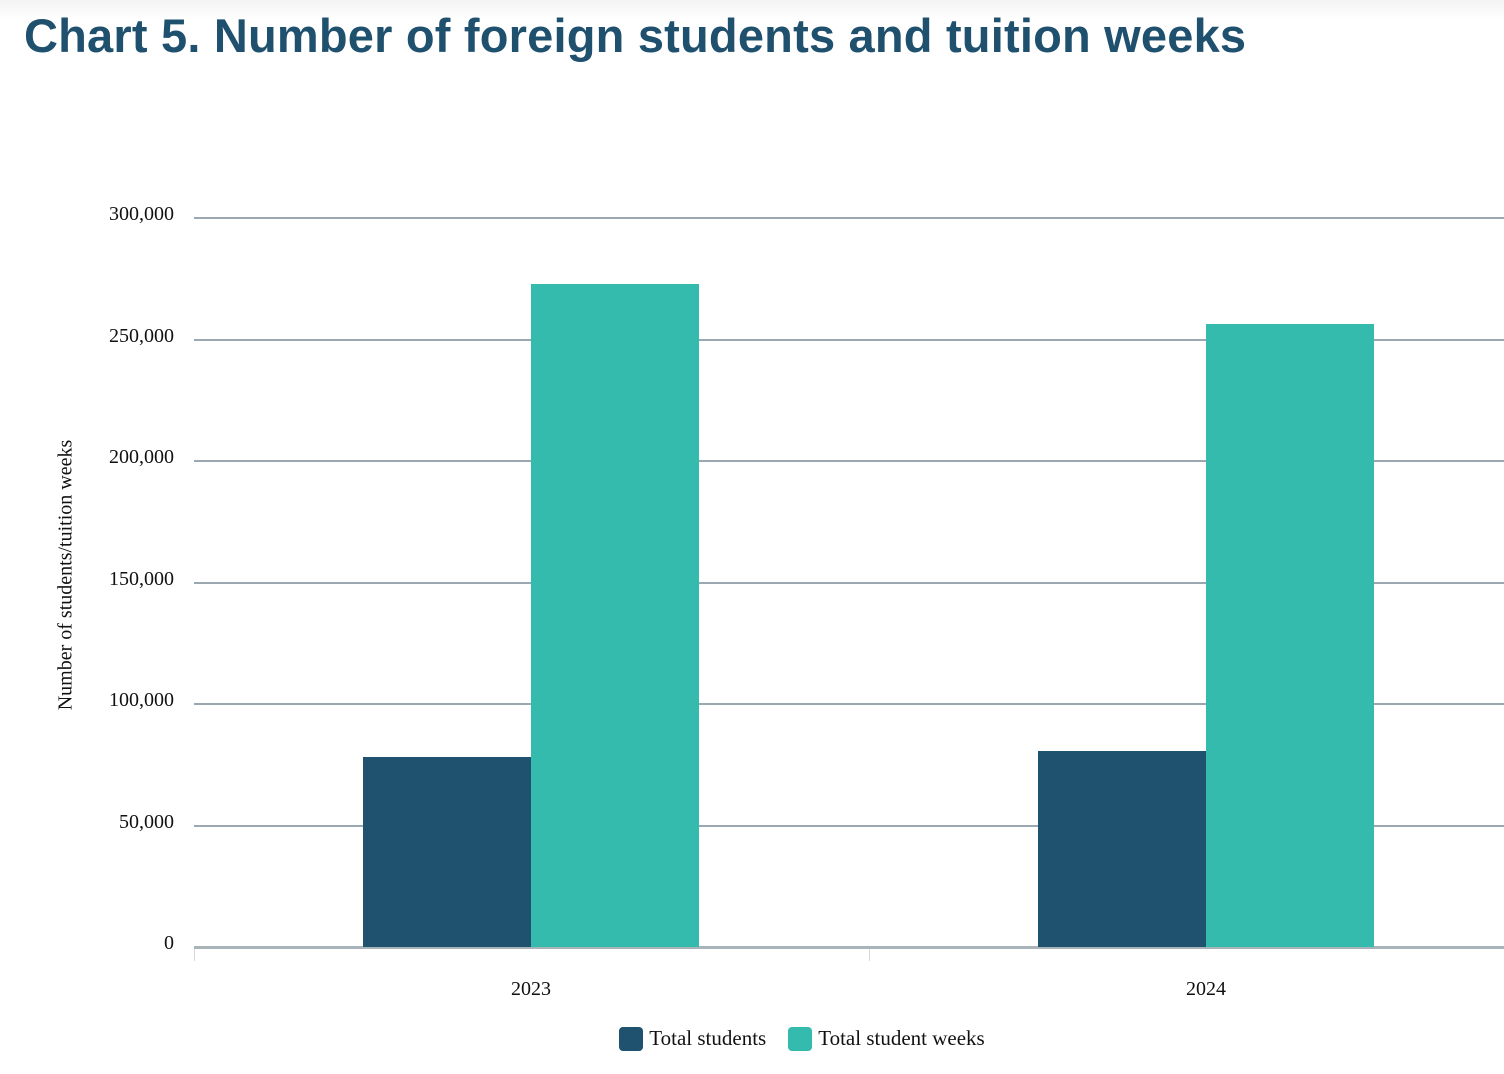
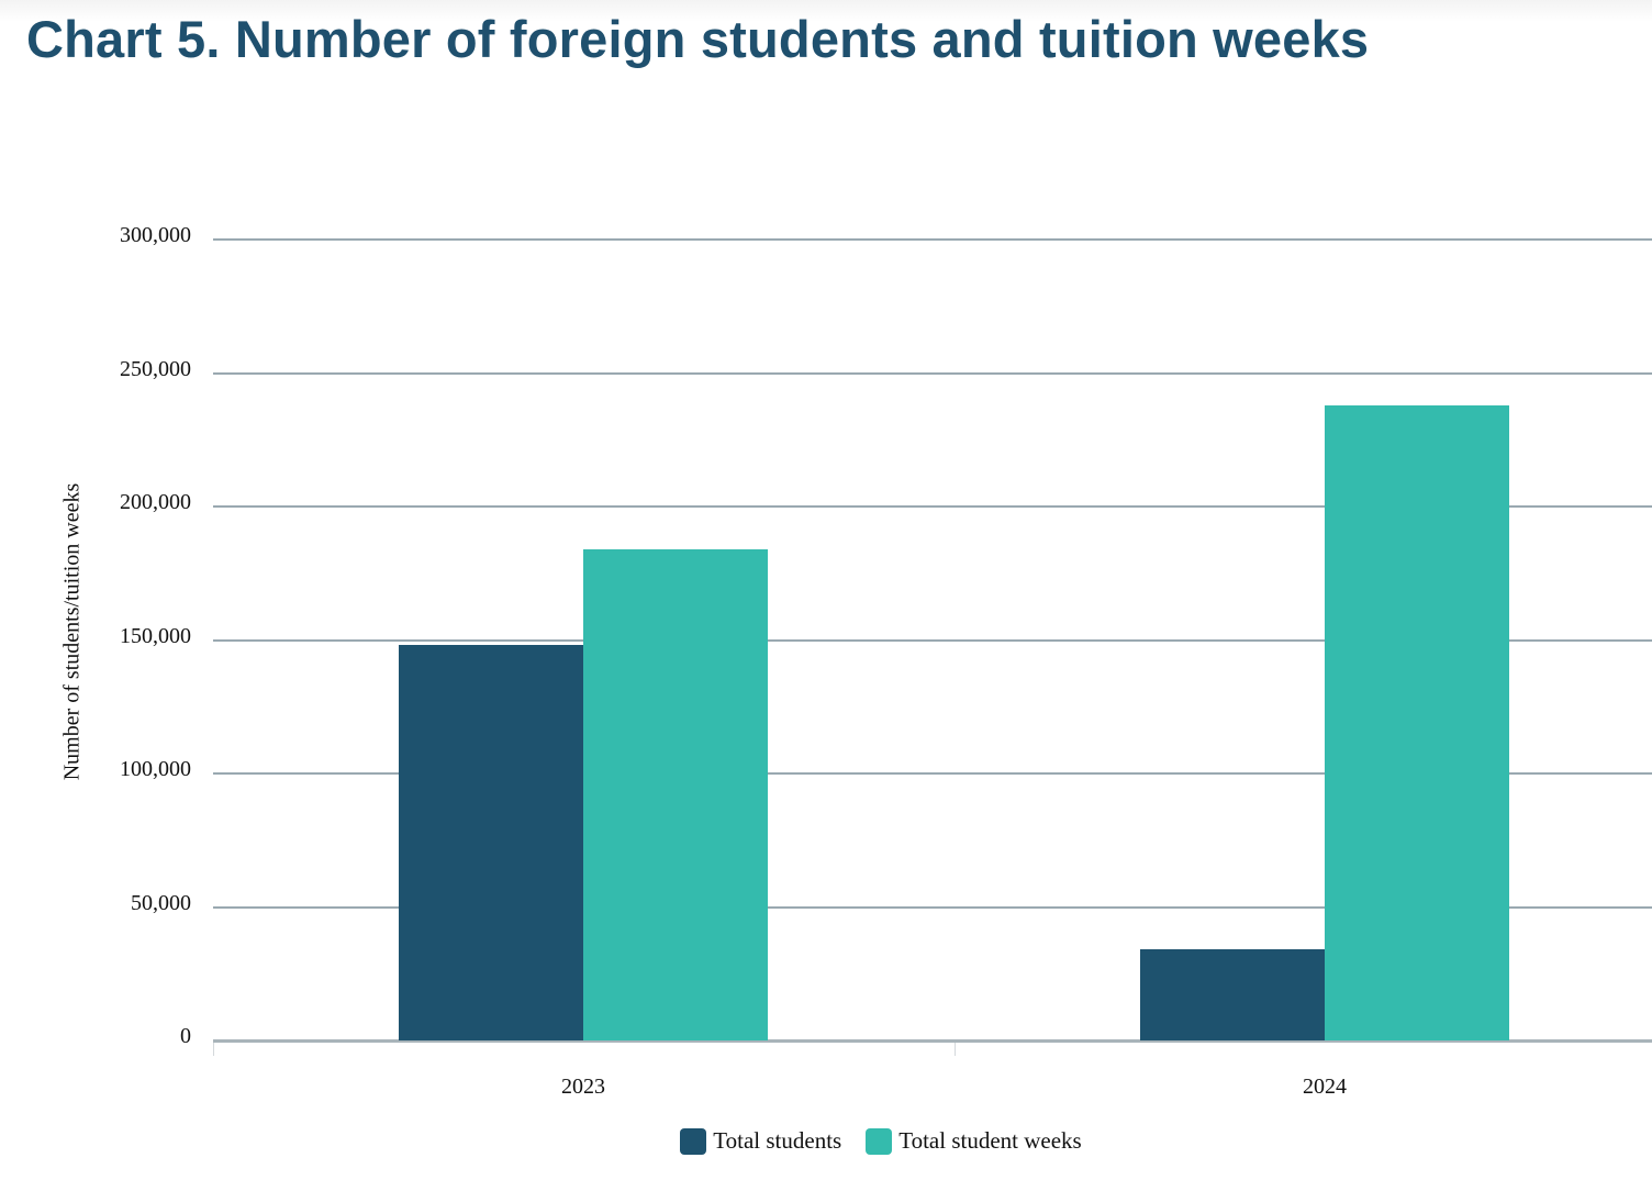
Total students/2023: 78000 -> 148000
Total student weeks/2023: 273000 -> 184000
Total students/2024: 81000 -> 34000
Total student weeks/2024: 256000 -> 238000
